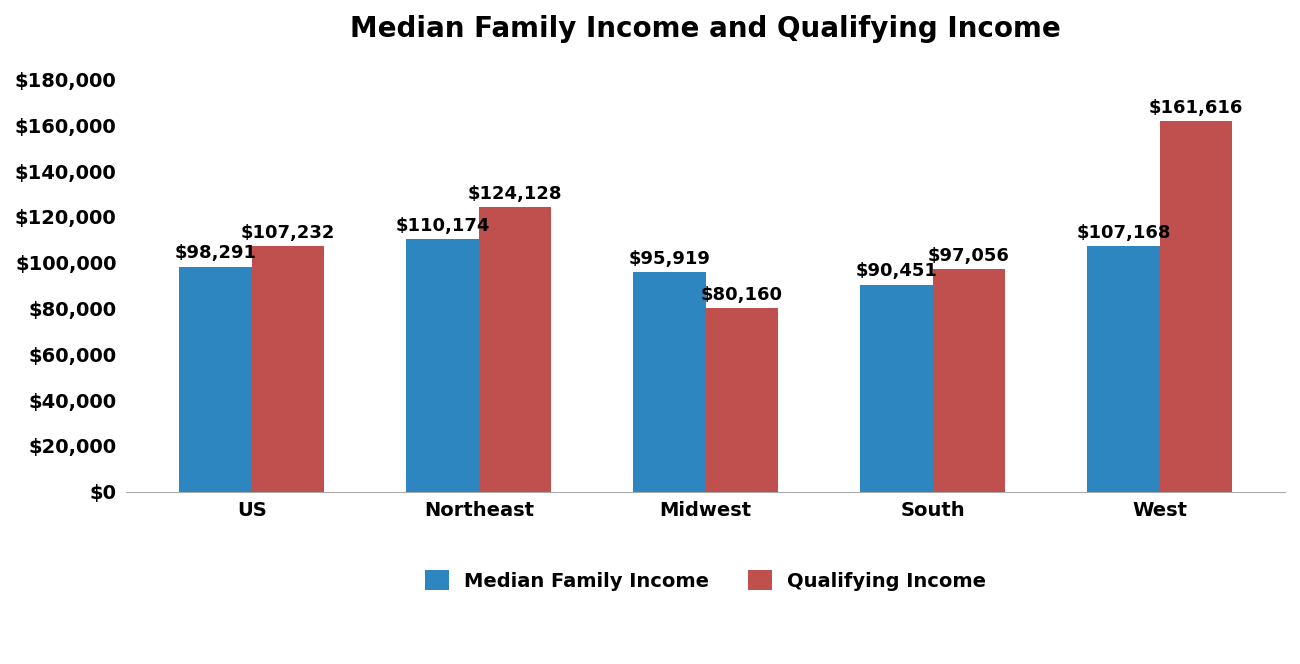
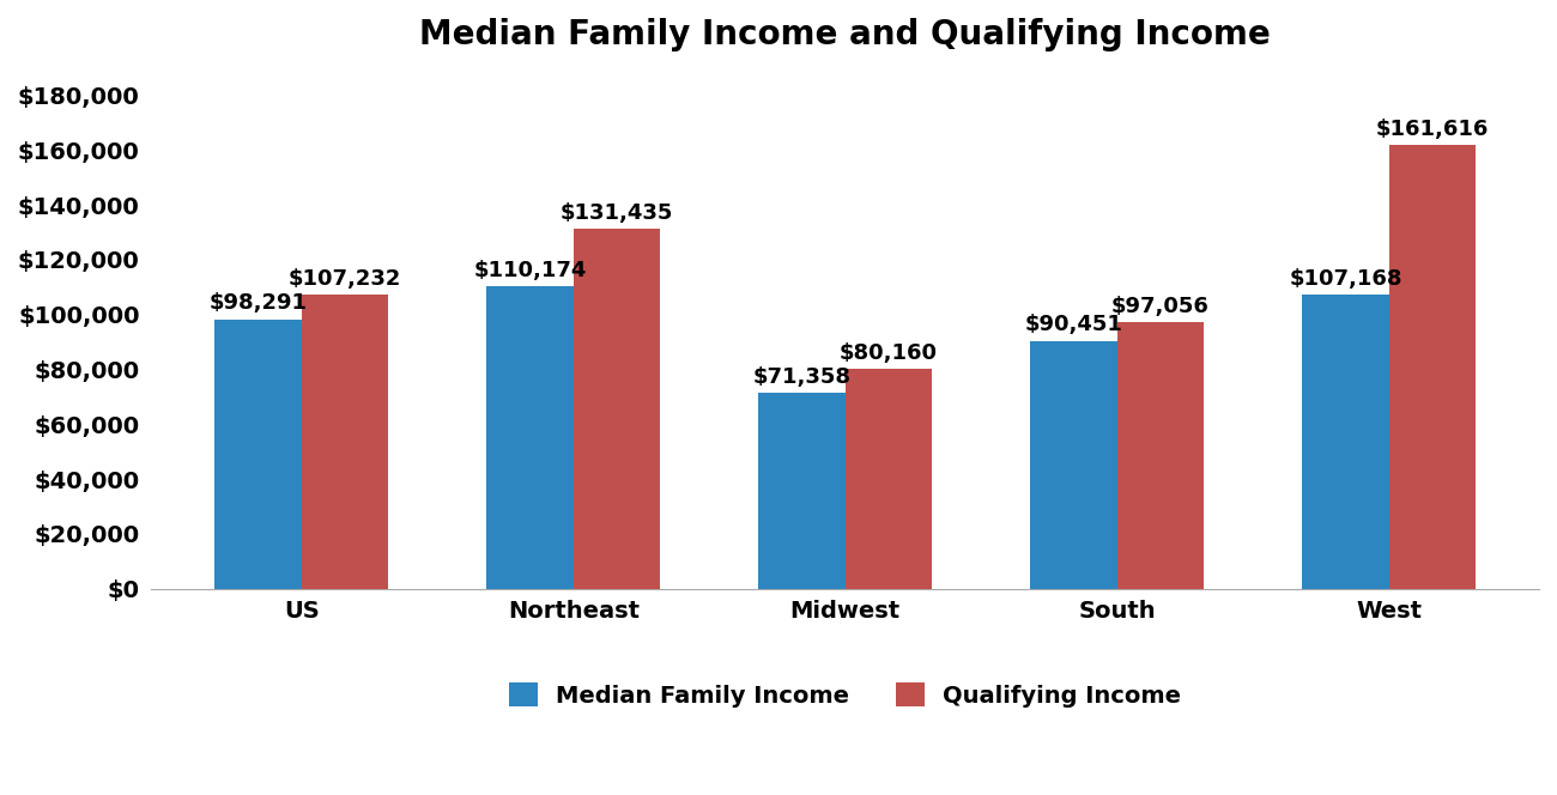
Qualifying Income/Northeast: $124,128 -> $131,435
Median Family Income/Midwest: $95,919 -> $71,358
